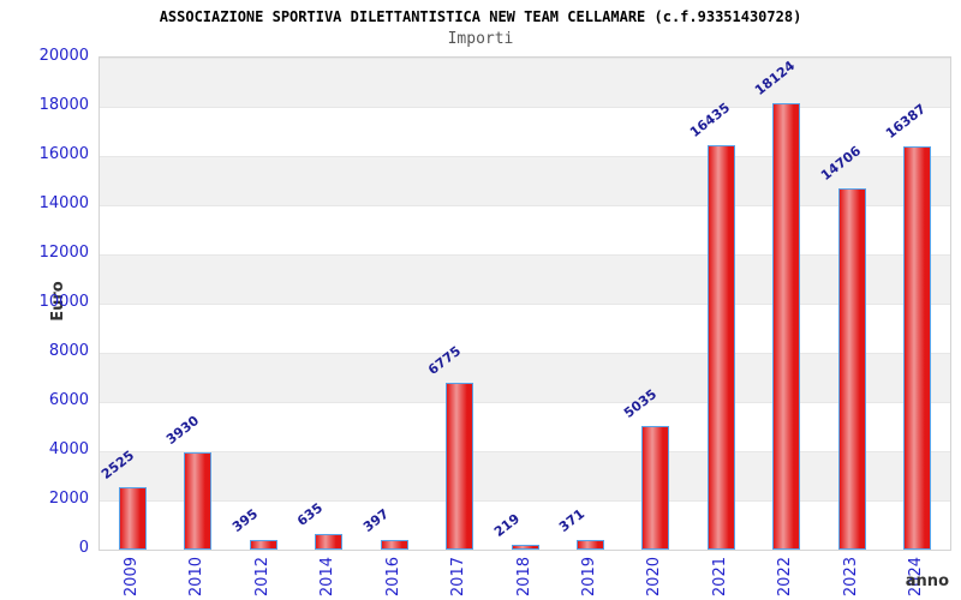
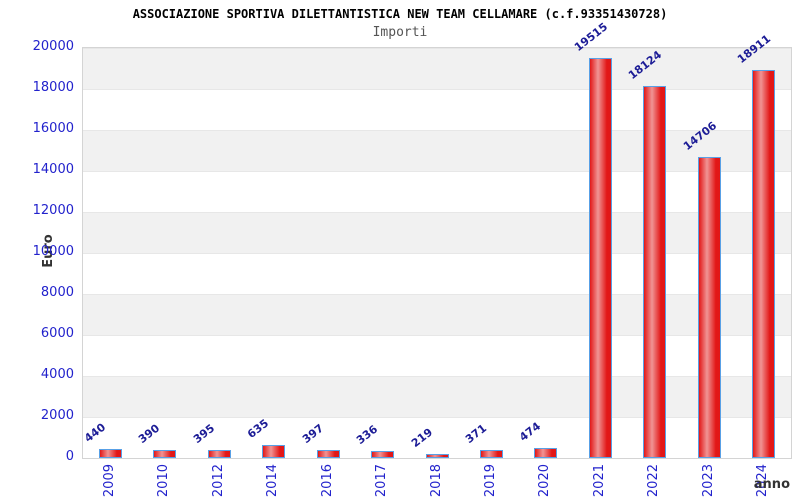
2009: 2525 -> 440
2010: 3930 -> 390
2017: 6775 -> 336
2020: 5035 -> 474
2021: 16435 -> 19515
2024: 16387 -> 18911
